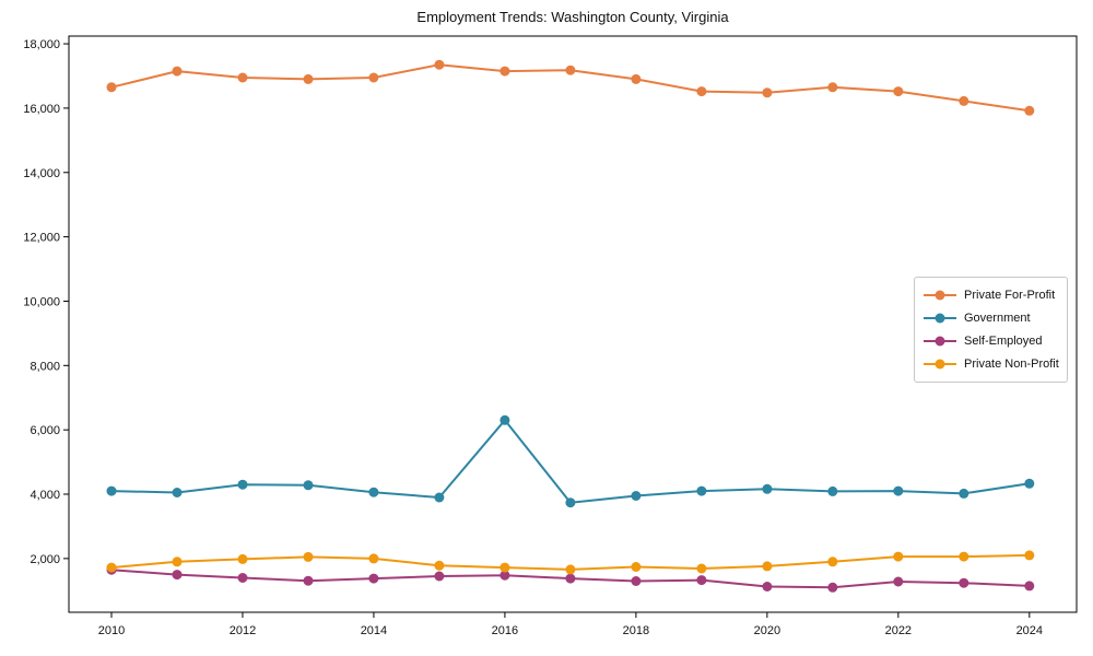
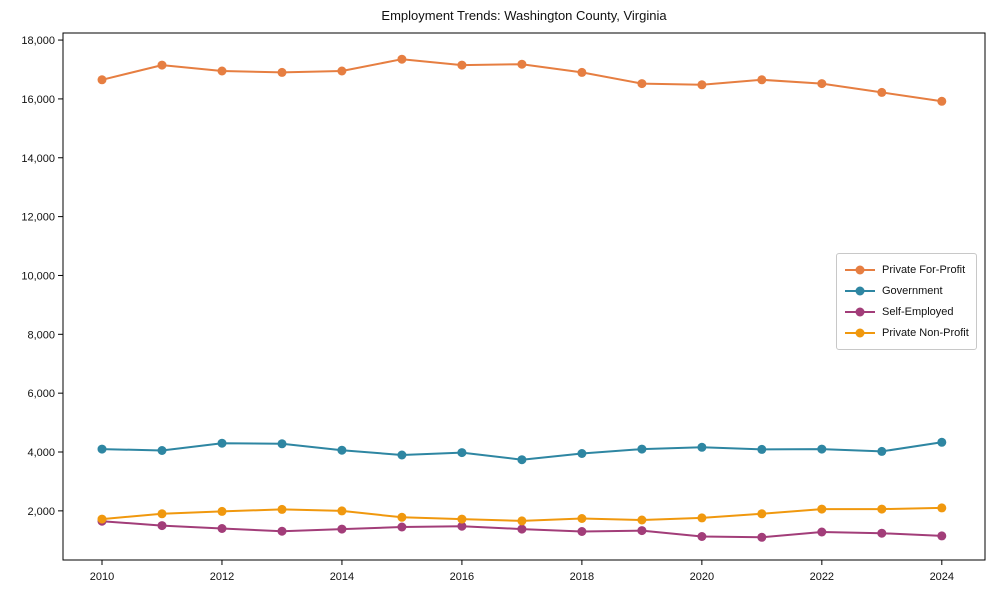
Government/2016: 6300 -> 4000
